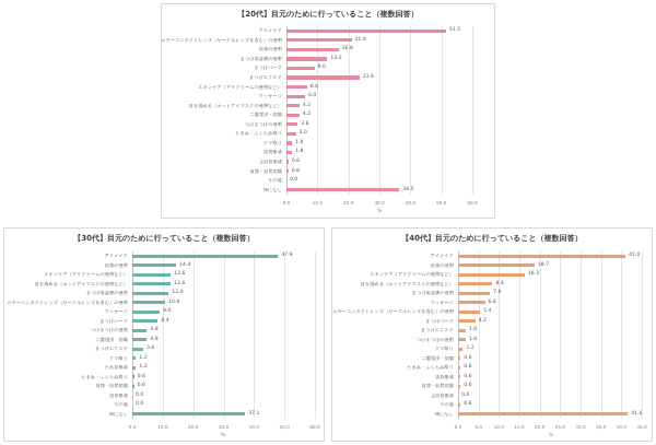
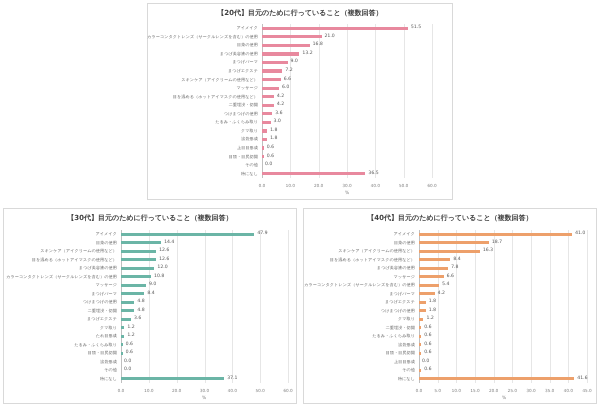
【20代】目元のために行っていること（複数回答）/まつげエクステ: 23.6 -> 7.2
